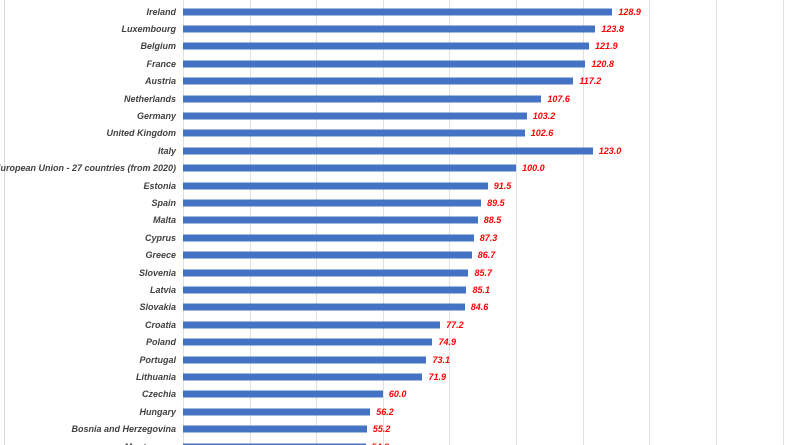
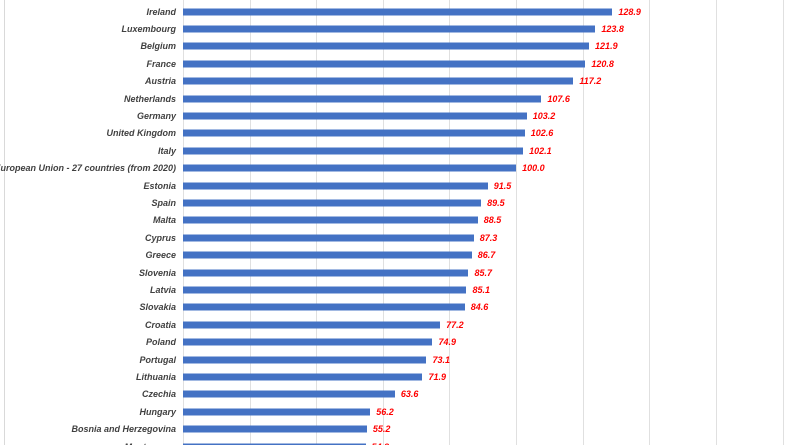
Italy: 123.0 -> 102.1
Czechia: 60.0 -> 63.6
